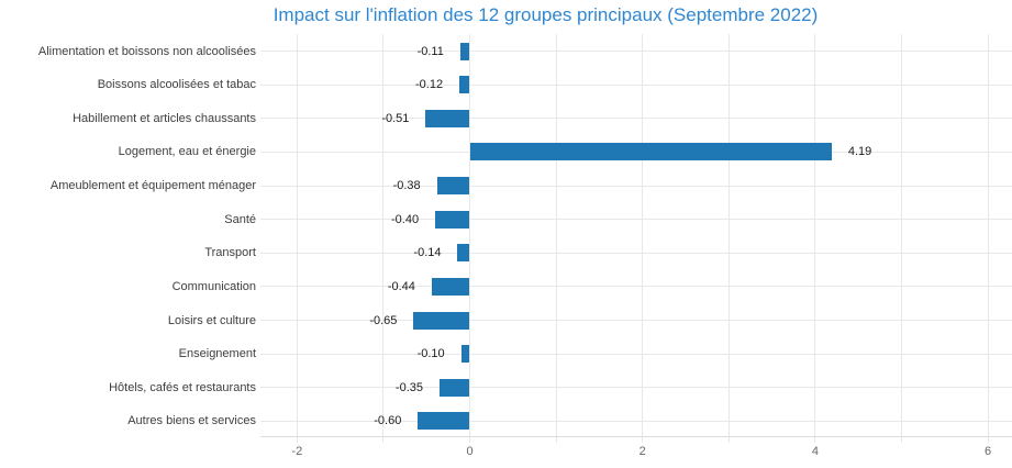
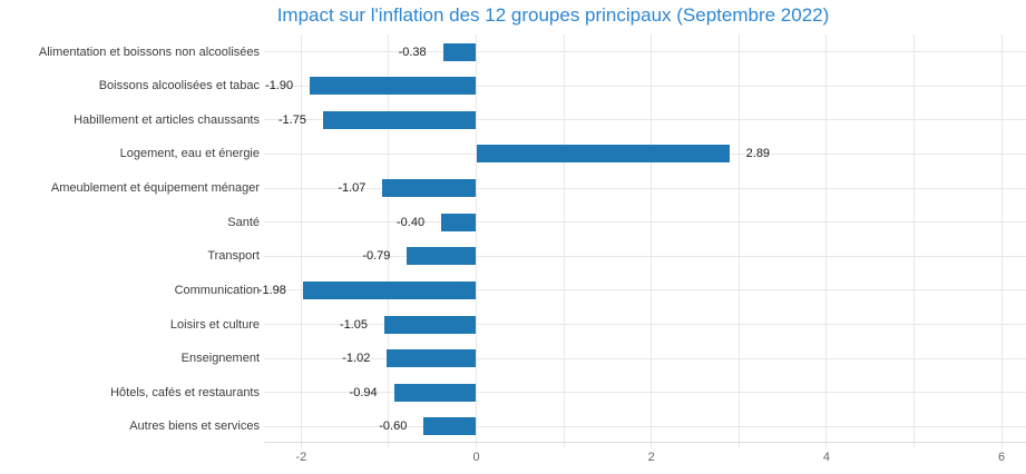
Alimentation et boissons non alcoolisées: -0.11 -> -0.38
Boissons alcoolisées et tabac: -0.12 -> -1.90
Habillement et articles chaussants: -0.51 -> -1.75
Logement, eau et énergie: 4.19 -> 2.89
Ameublement et équipement ménager: -0.38 -> -1.07
Transport: -0.14 -> -0.79
Communication: -0.44 -> -1.98
Loisirs et culture: -0.65 -> -1.05
Enseignement: -0.10 -> -1.02
Hôtels, cafés et restaurants: -0.35 -> -0.94
